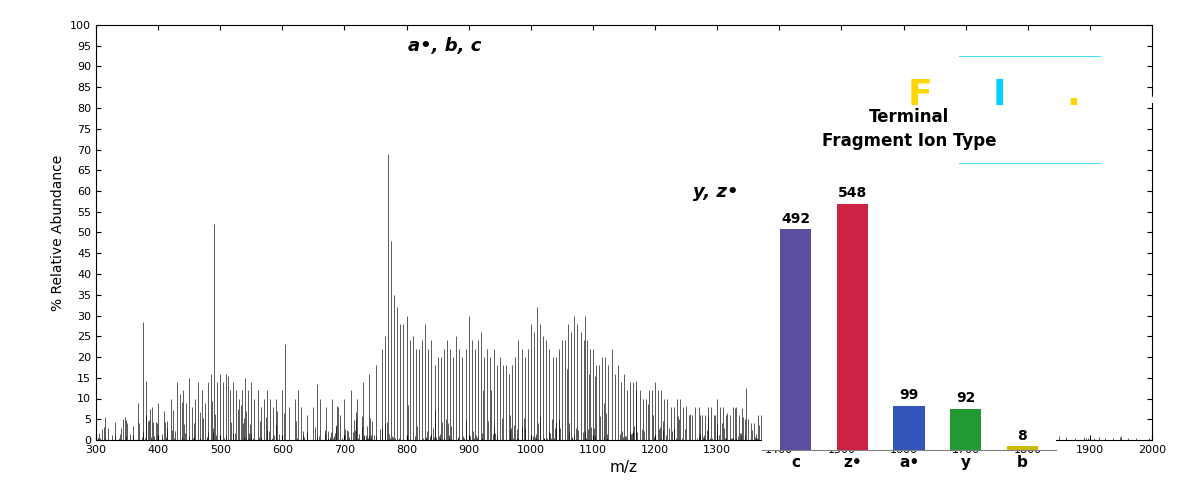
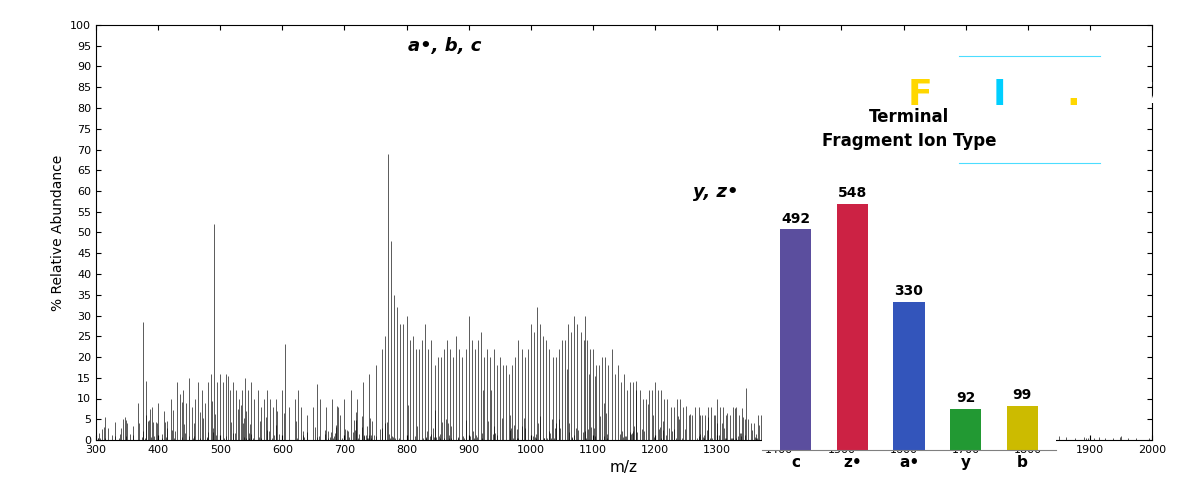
a•: 99 -> 330
b: 8 -> 99
